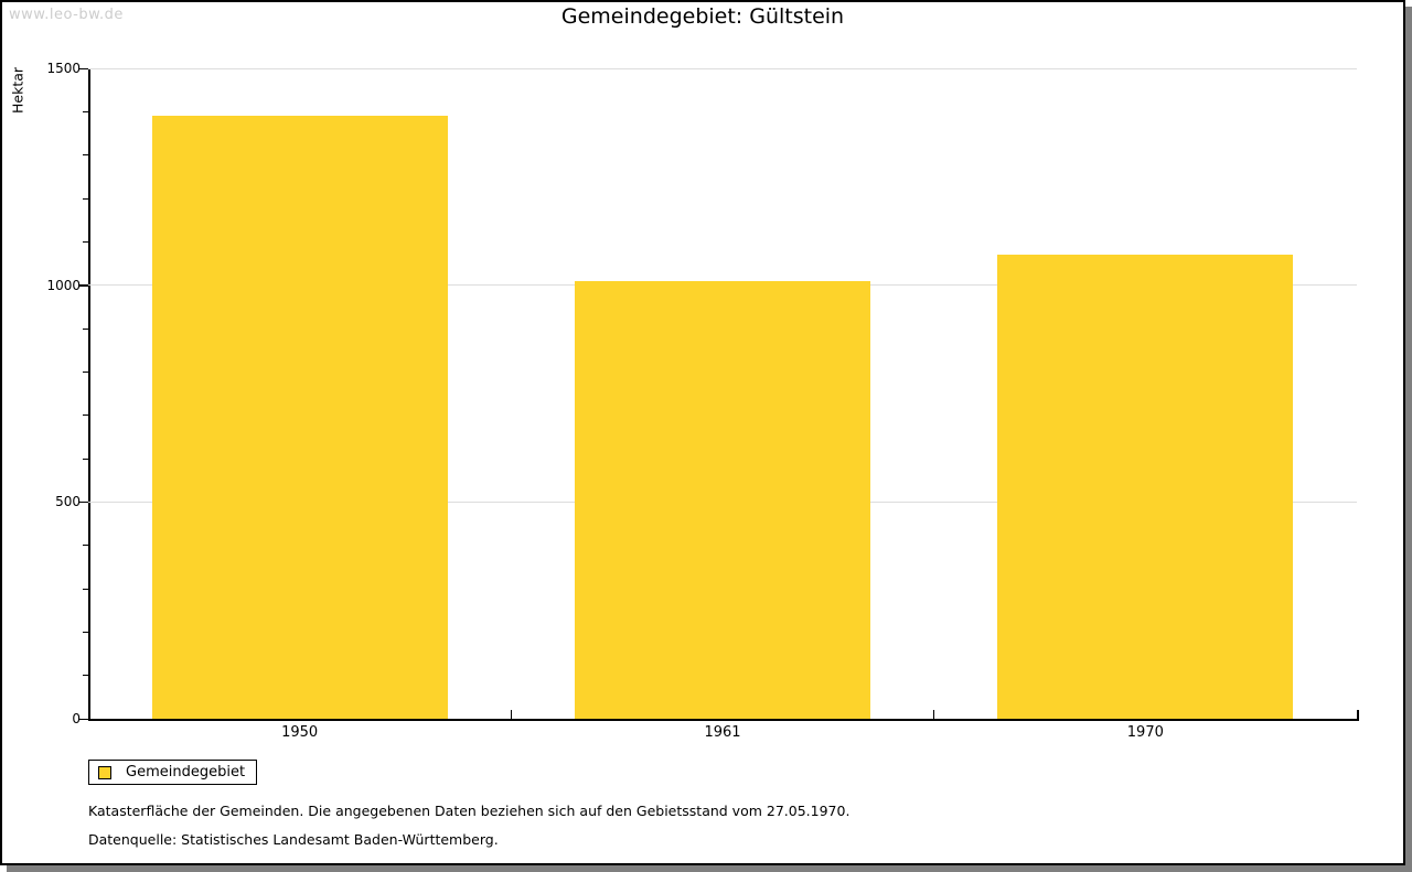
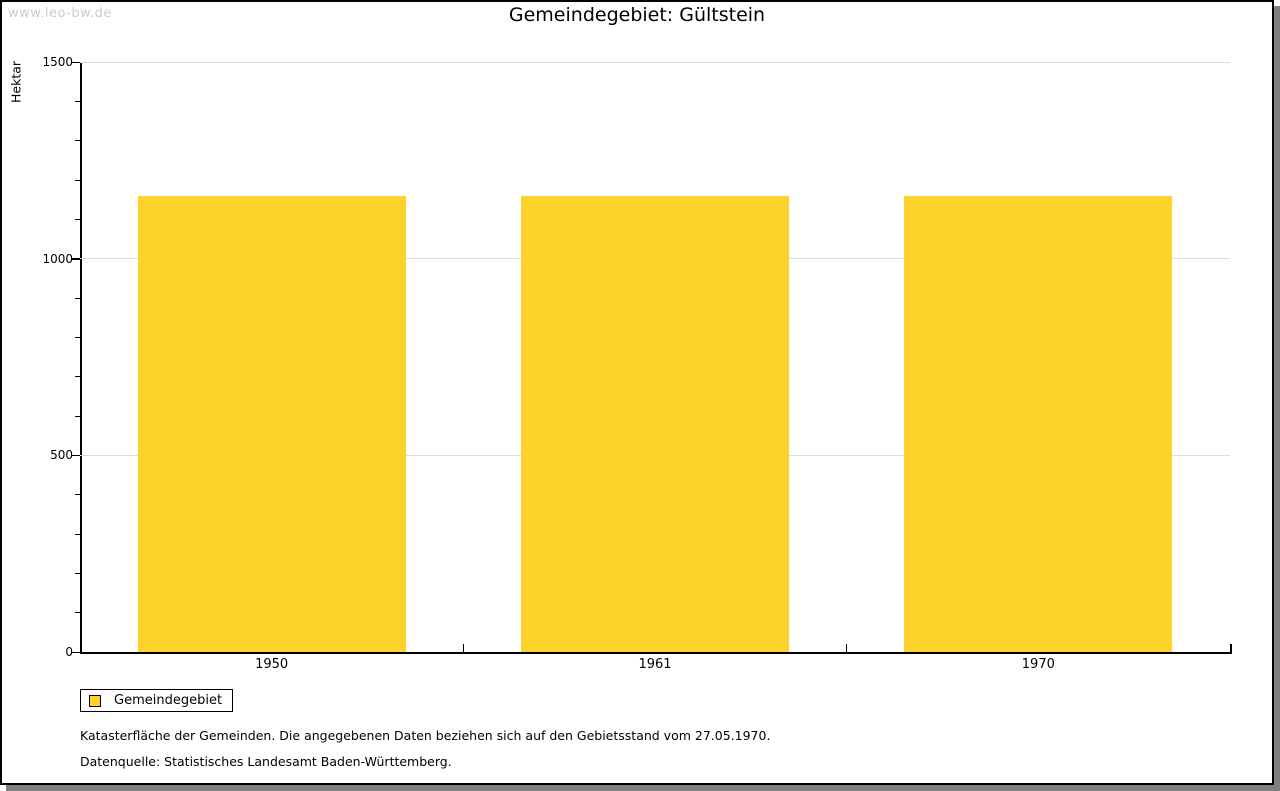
1950: 1390 -> 1160
1961: 1010 -> 1160
1970: 1070 -> 1160
